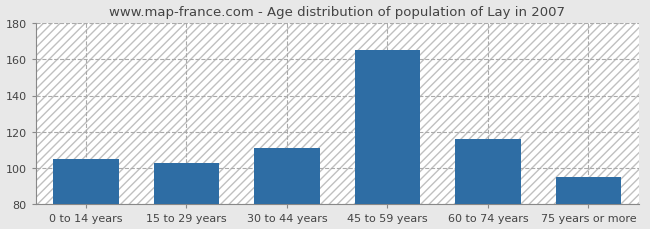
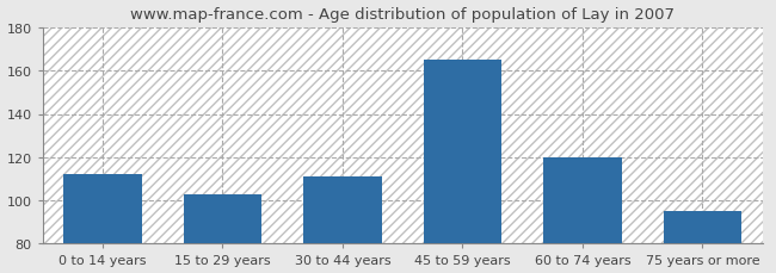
0 to 14 years: 105 -> 112
60 to 74 years: 116 -> 120
